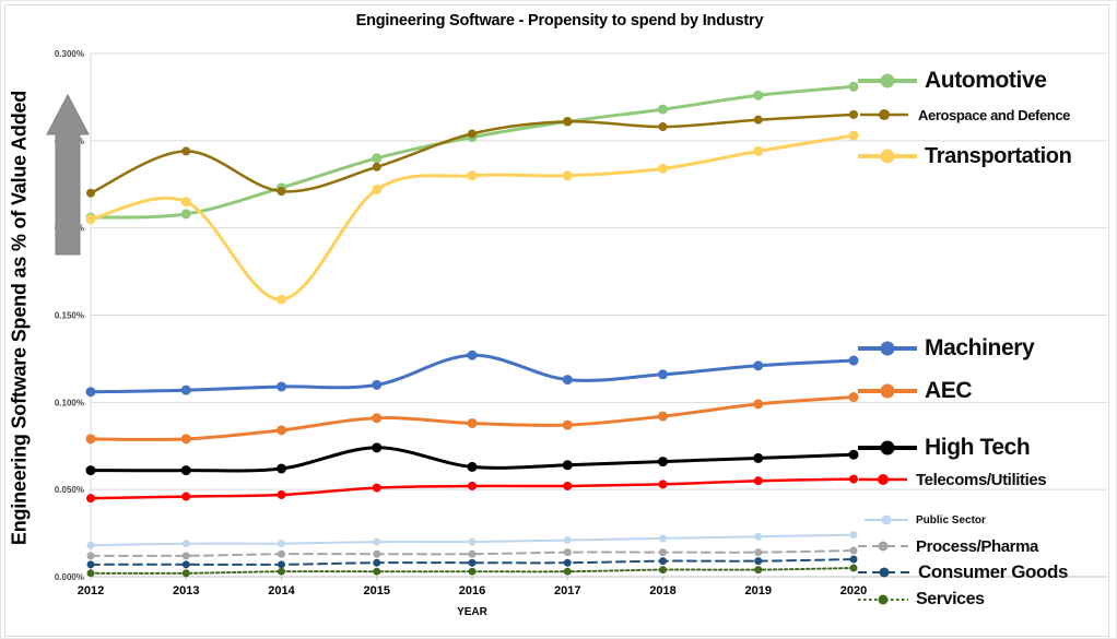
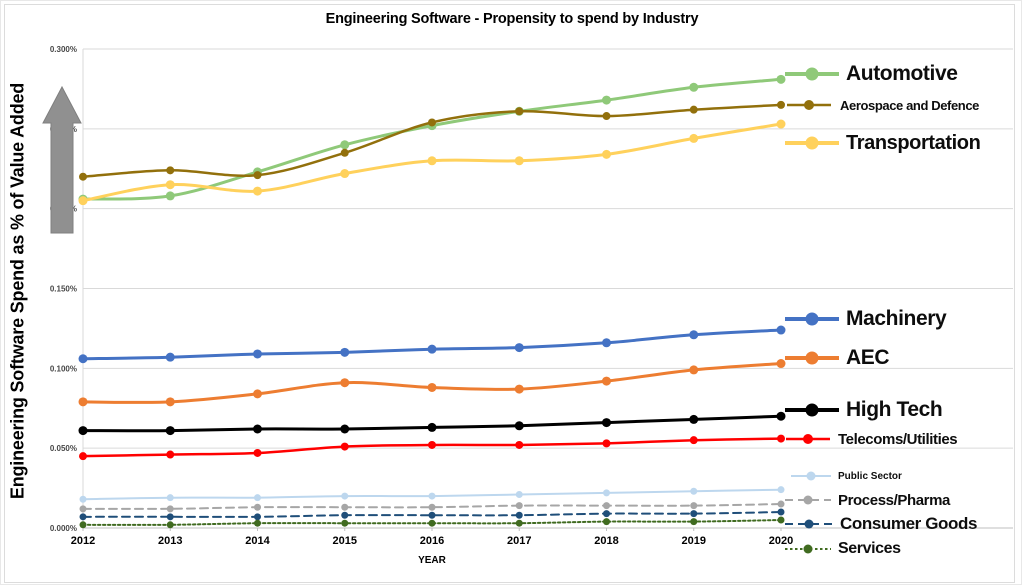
Aerospace and Defence/2013: 0.244% -> 0.224%
Transportation/2014: 0.159% -> 0.211%
High Tech/2015: 0.074% -> 0.062%
Machinery/2016: 0.127% -> 0.112%
